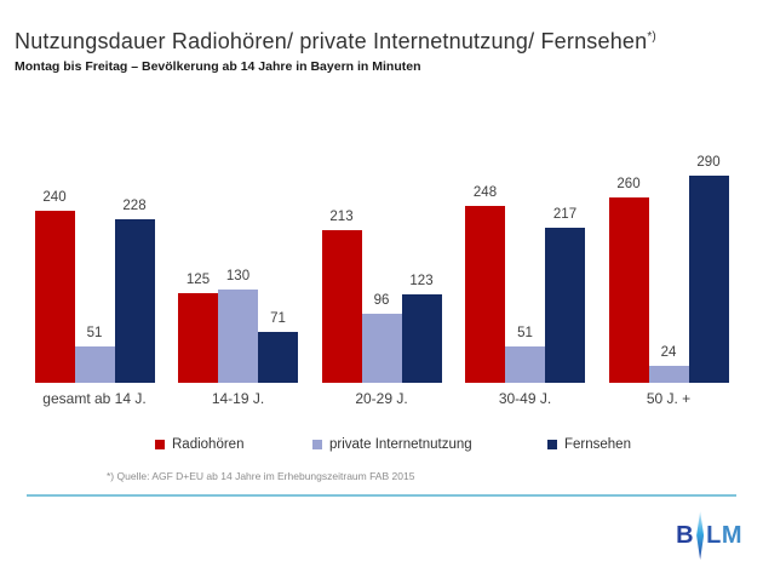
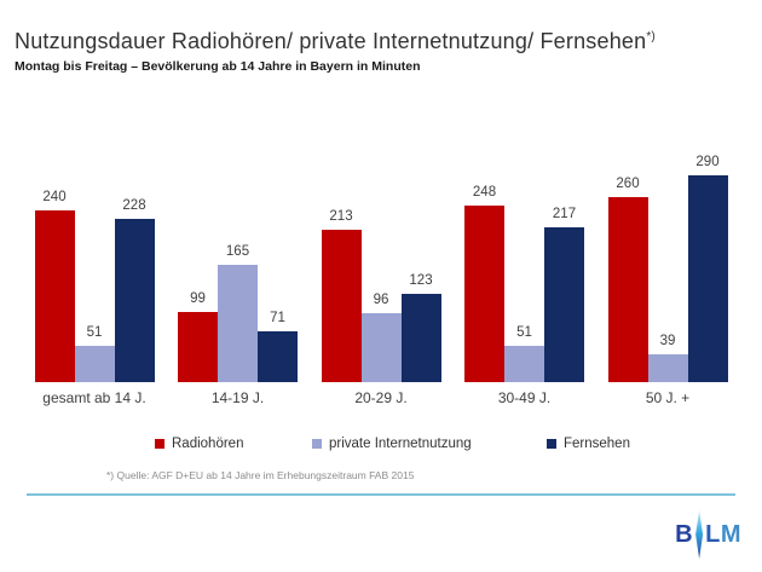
Radiohören/14-19 J.: 125 -> 99
private Internetnutzung/14-19 J.: 130 -> 165
private Internetnutzung/50 J. +: 24 -> 39
